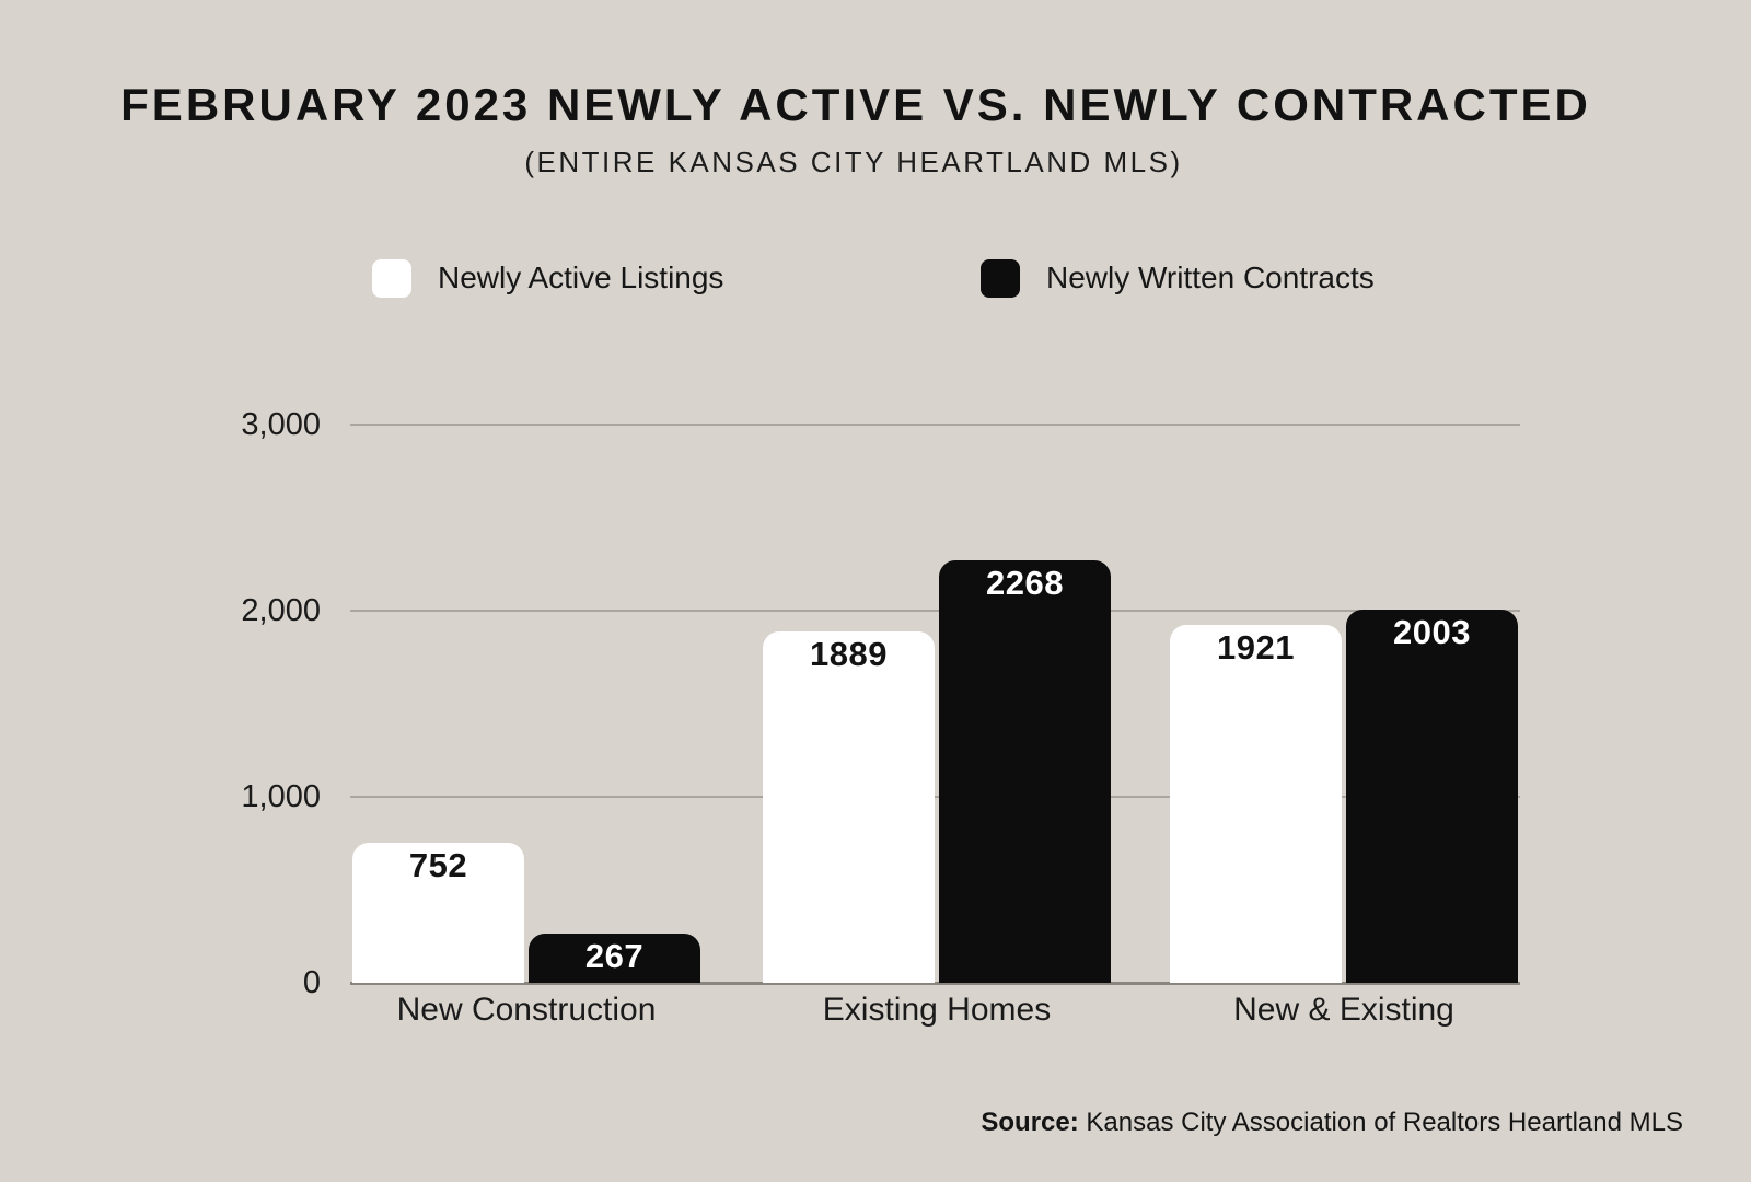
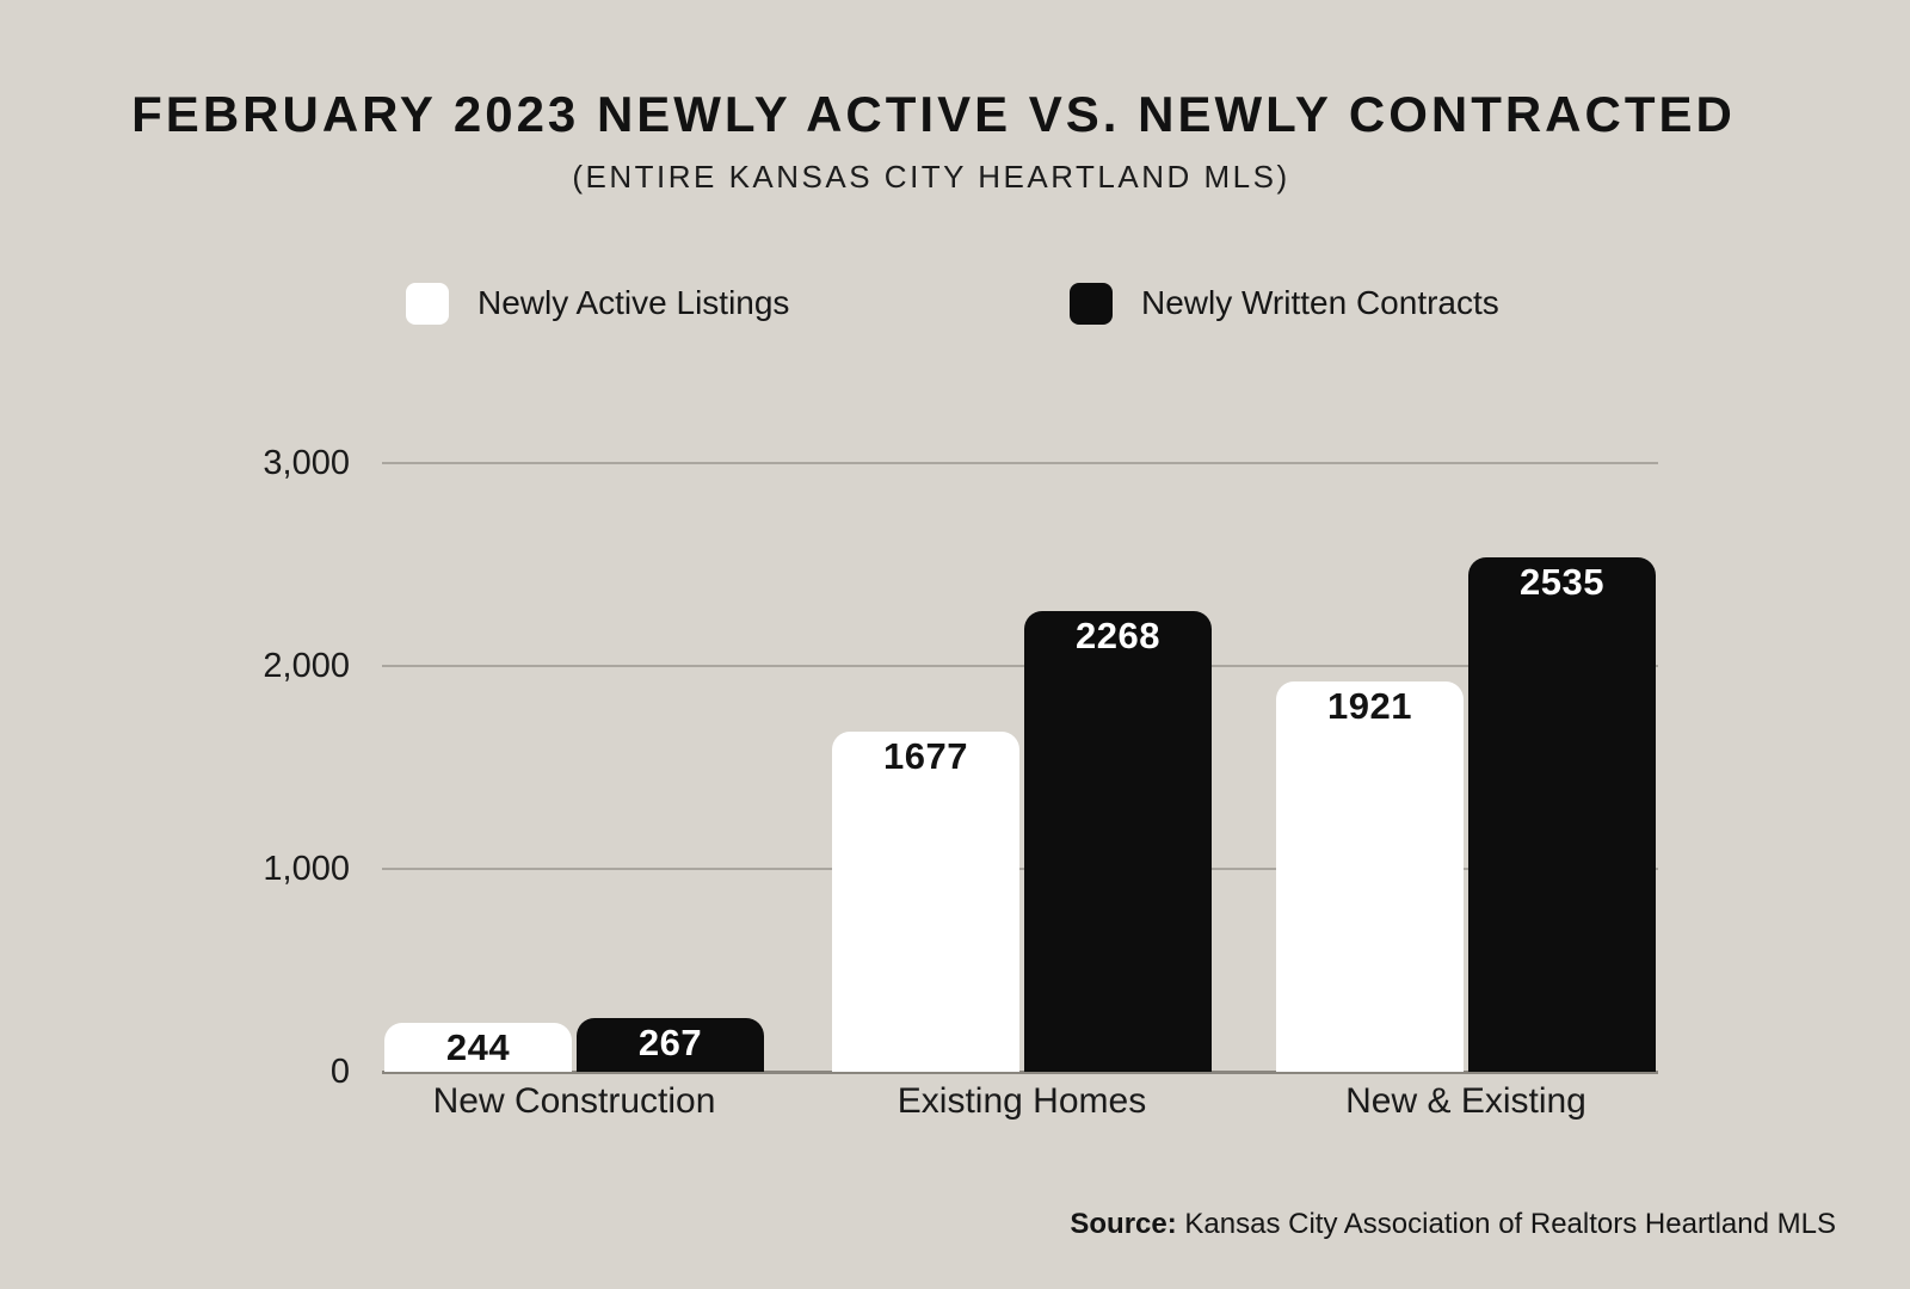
Newly Active Listings/New Construction: 752 -> 244
Newly Active Listings/Existing Homes: 1889 -> 1677
Newly Written Contracts/New & Existing: 2003 -> 2535
